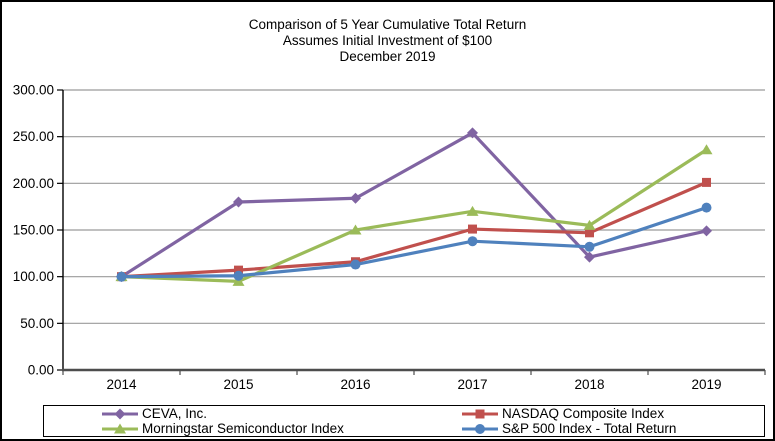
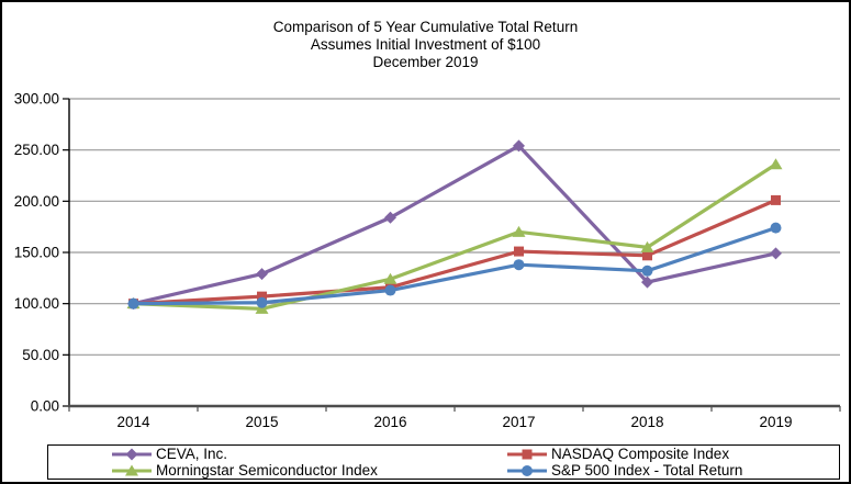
CEVA, Inc./2015: 180 -> 130
Morningstar Semiconductor Index/2016: 150 -> 120
